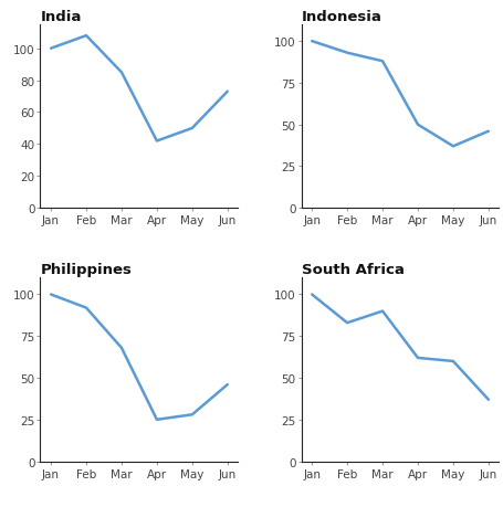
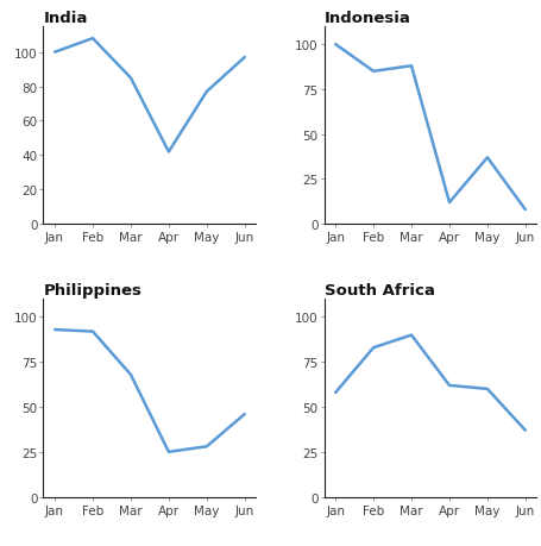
India/May: 50 -> 77
India/Jun: 73 -> 97
Indonesia/Feb: 93 -> 85
Indonesia/Apr: 50 -> 12
Indonesia/Jun: 46 -> 8
Philippines/Jan: 100 -> 93
South Africa/Jan: 100 -> 58
